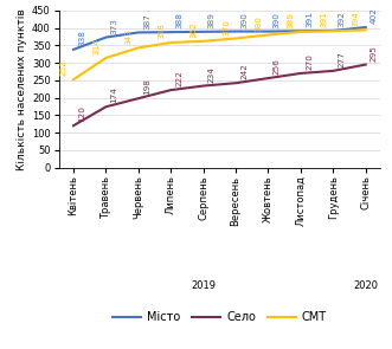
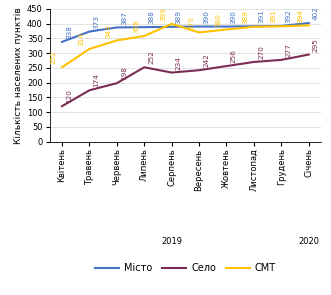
Село/Липень: 222 -> 252
СМТ/Серпень: 362 -> 399
